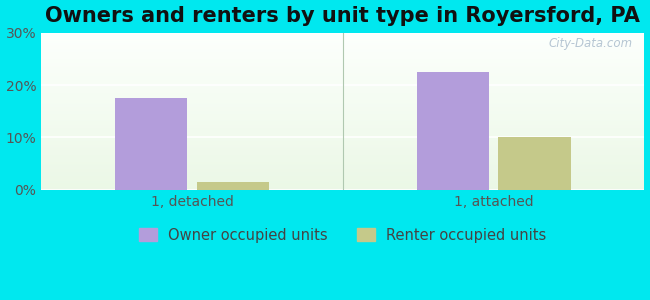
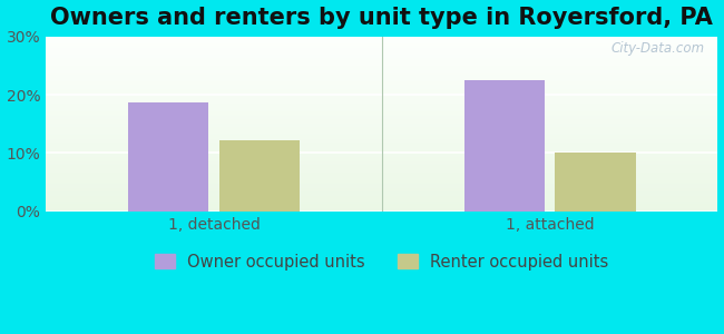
Owner occupied units/1, detached: 17.5% -> 18.6%
Renter occupied units/1, detached: 1.5% -> 12.2%
